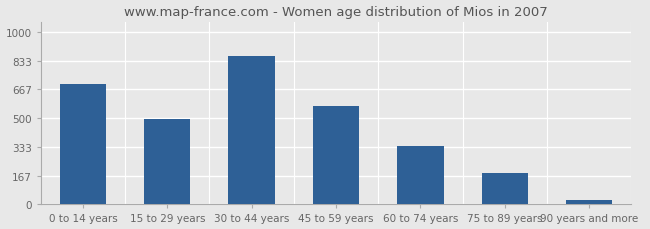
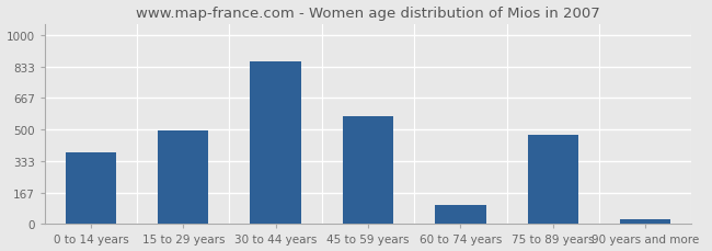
0 to 14 years: 700 -> 380
60 to 74 years: 340 -> 100
75 to 89 years: 180 -> 470
